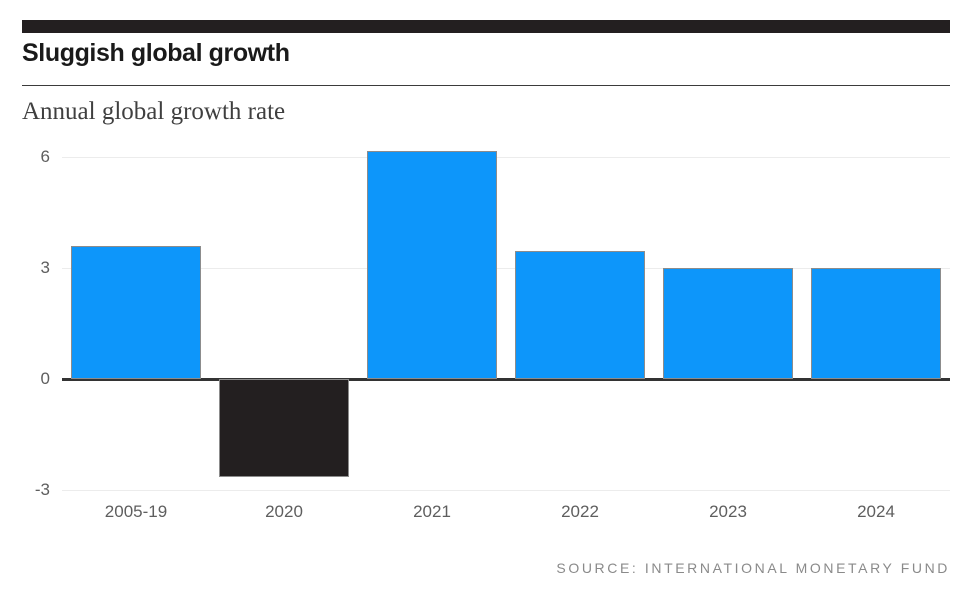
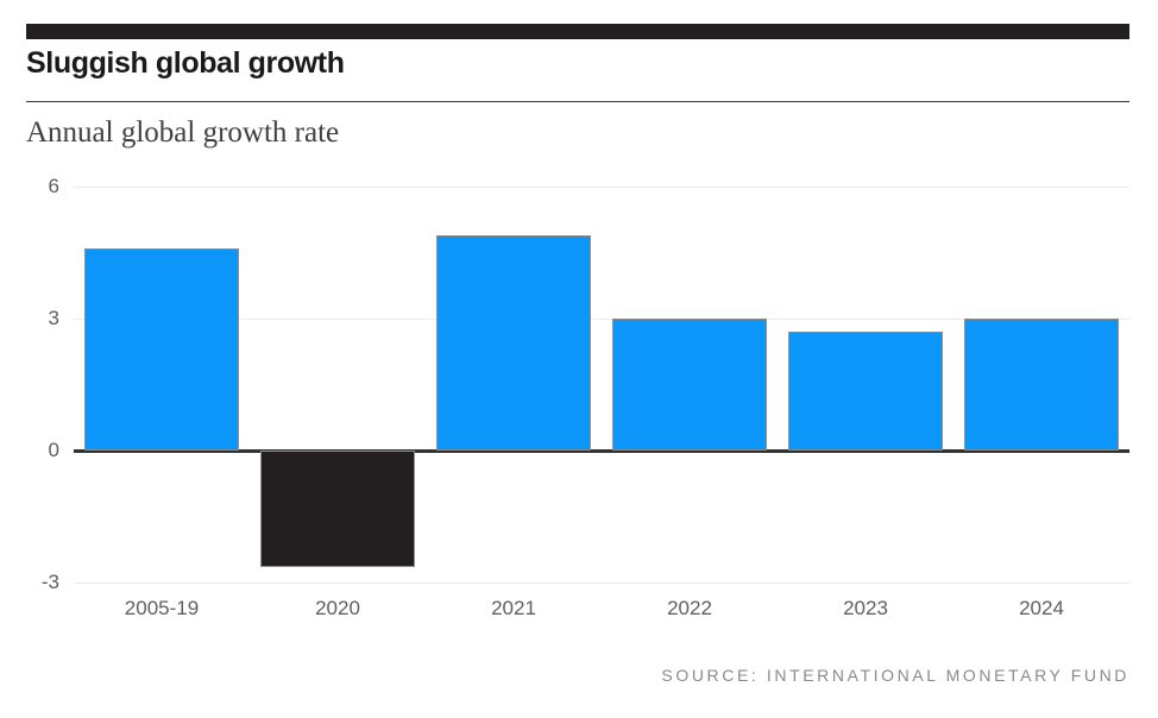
2005-19: 3.6 -> 4.6
2021: 6.2 -> 4.9
2022: 3.5 -> 3.0
2023: 3.0 -> 2.7
